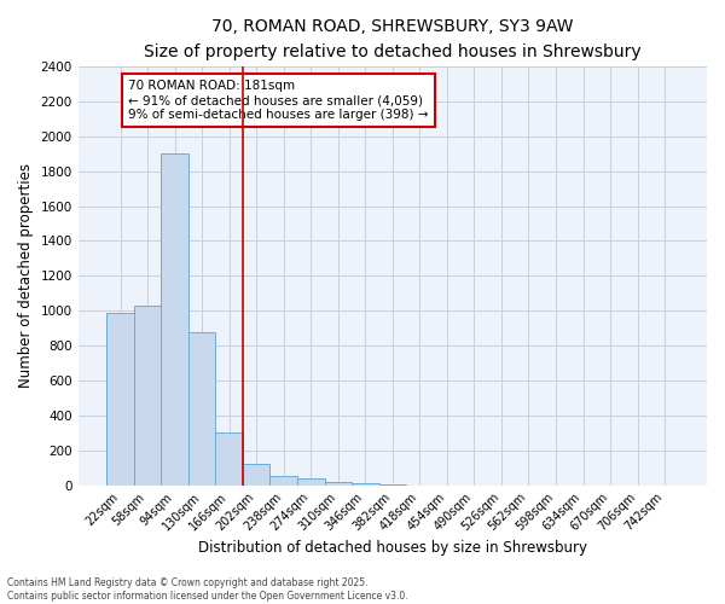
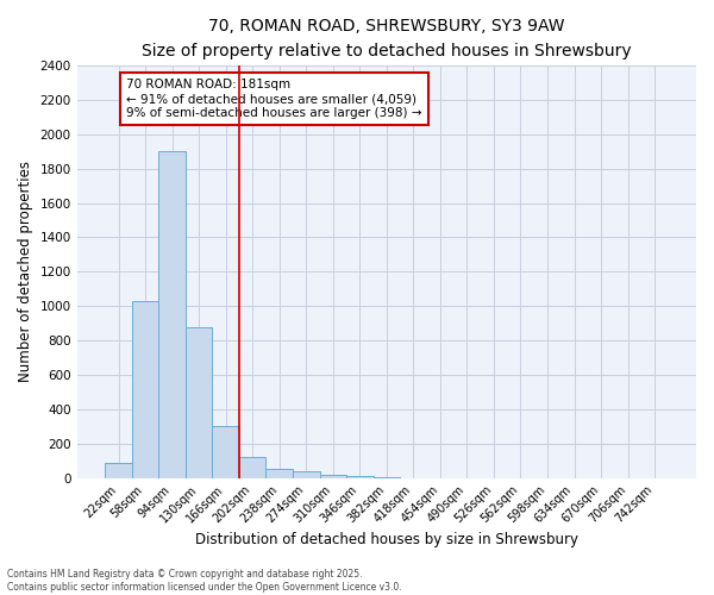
22sqm: 990 -> 90
